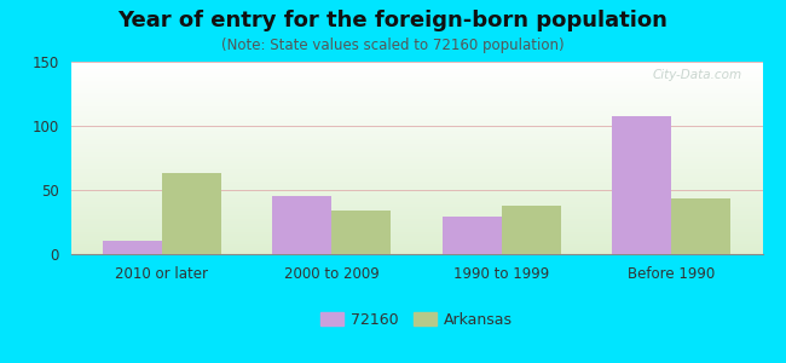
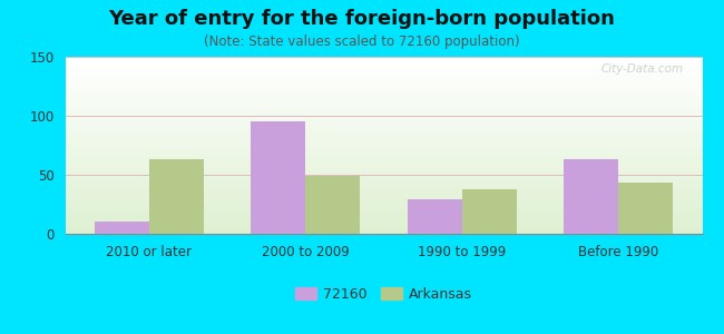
72160/2000 to 2009: 45 -> 95
Arkansas/2000 to 2009: 34 -> 49
72160/Before 1990: 108 -> 63
